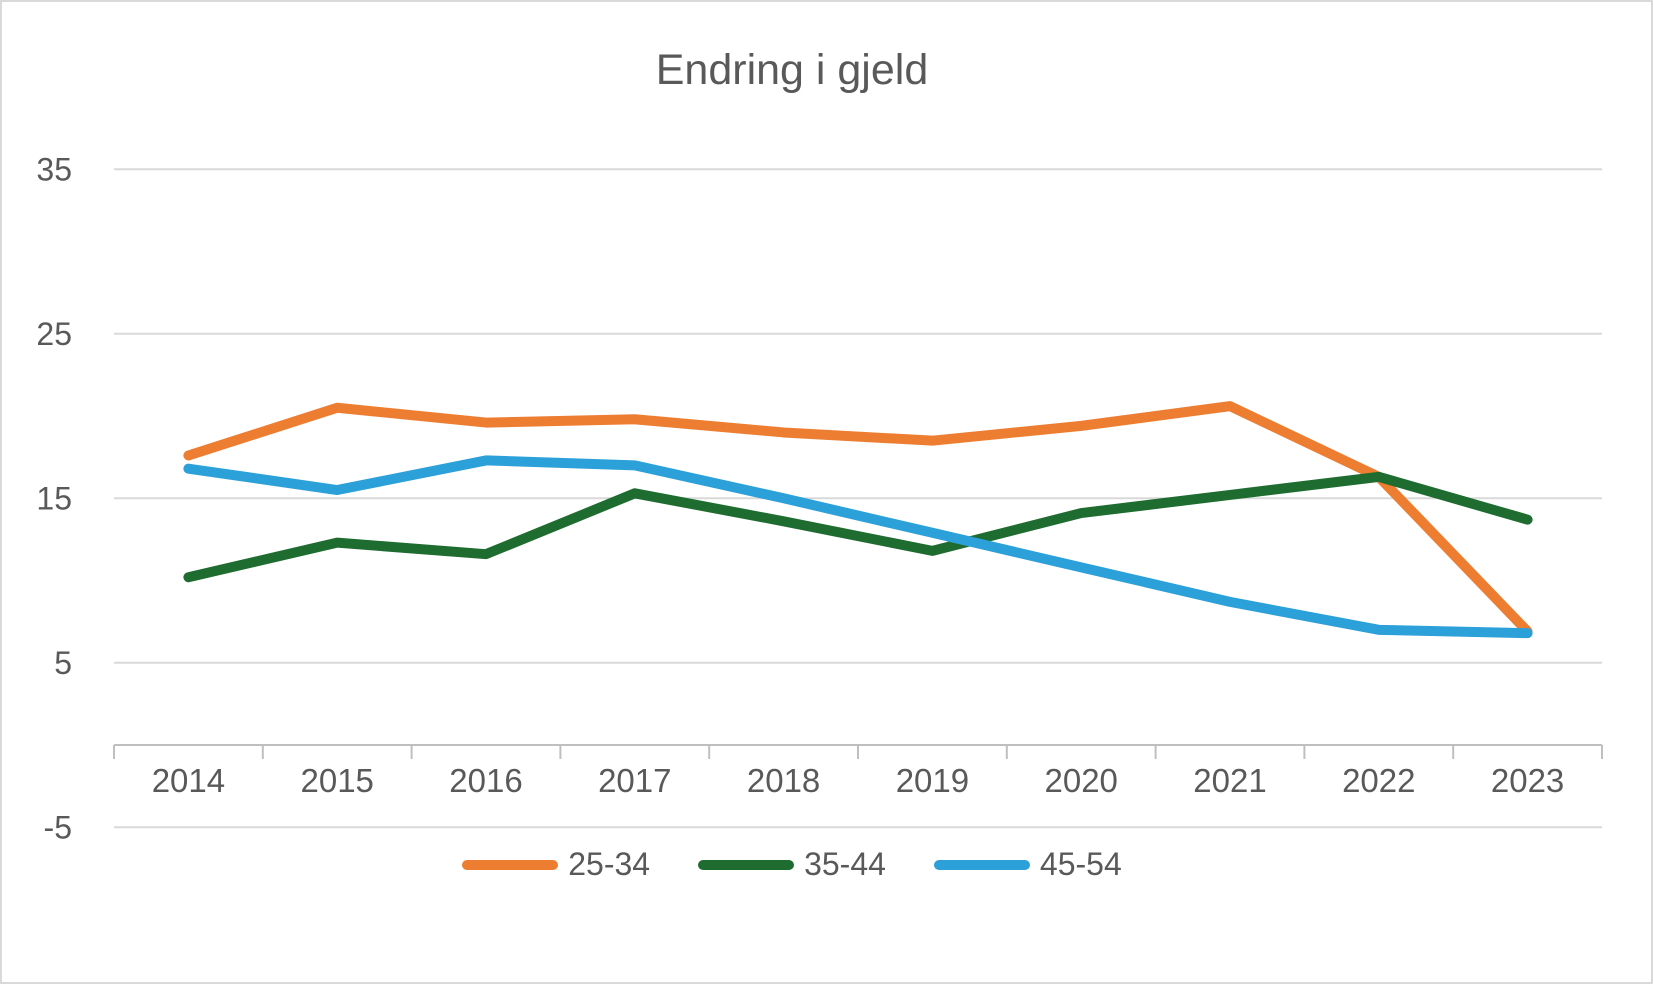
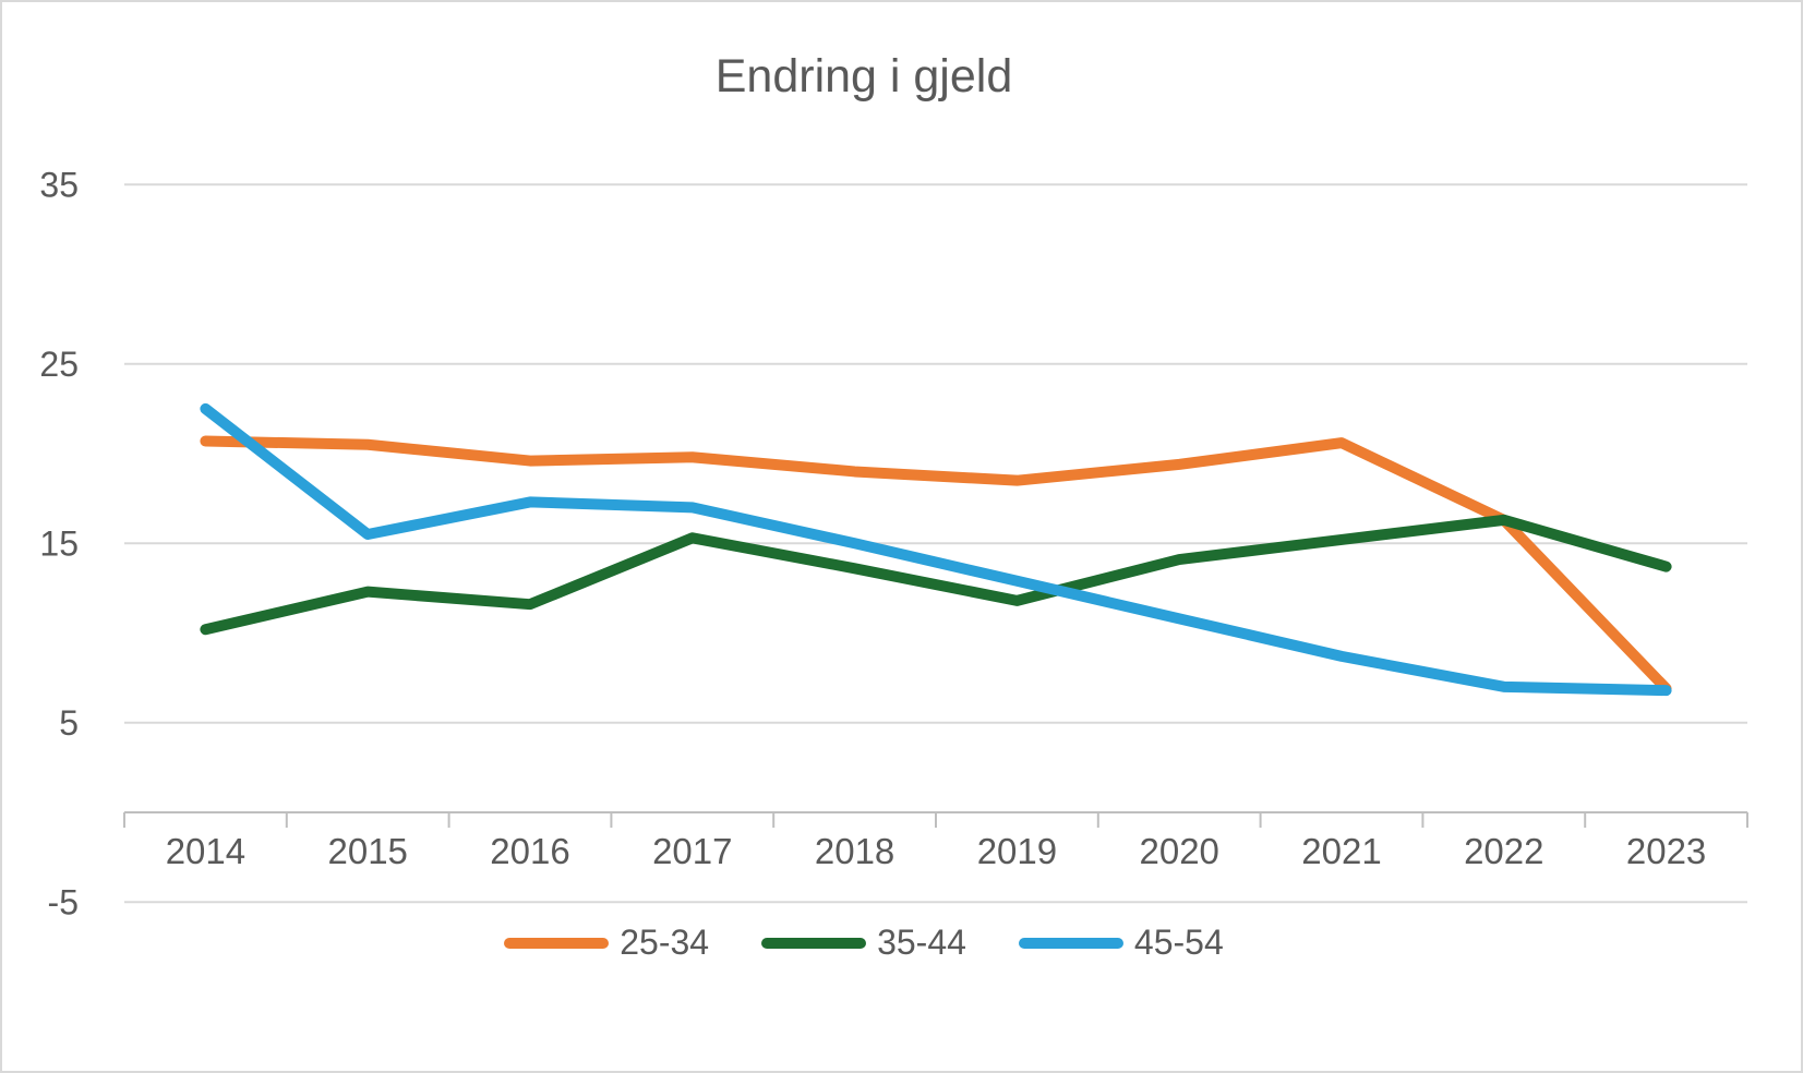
25-34/2014: 17.6 -> 20.7
45-54/2014: 16.8 -> 22.5
